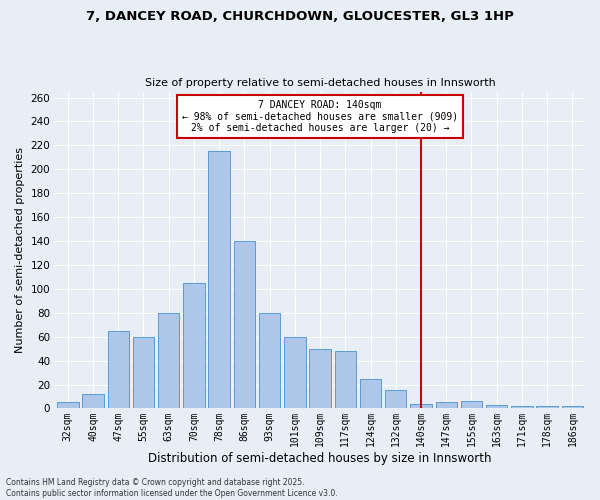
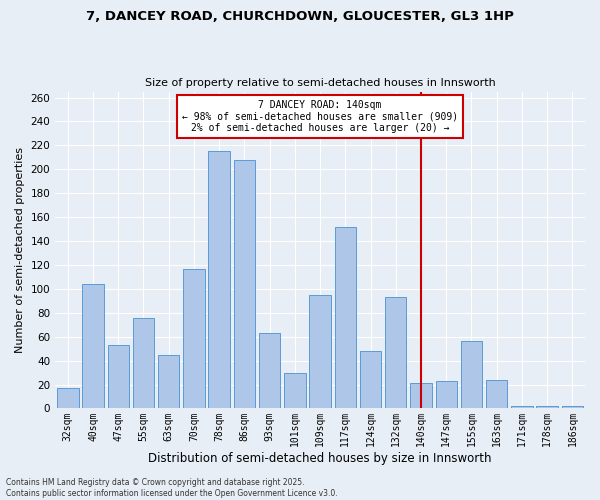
32sqm: 5 -> 17
40sqm: 12 -> 104
47sqm: 65 -> 53
55sqm: 60 -> 76
63sqm: 80 -> 45
70sqm: 105 -> 117
86sqm: 140 -> 208
93sqm: 80 -> 63
101sqm: 60 -> 30
109sqm: 50 -> 95
117sqm: 48 -> 152
124sqm: 25 -> 48
132sqm: 15 -> 93
140sqm: 4 -> 21
147sqm: 5 -> 23
155sqm: 6 -> 56
163sqm: 3 -> 24
